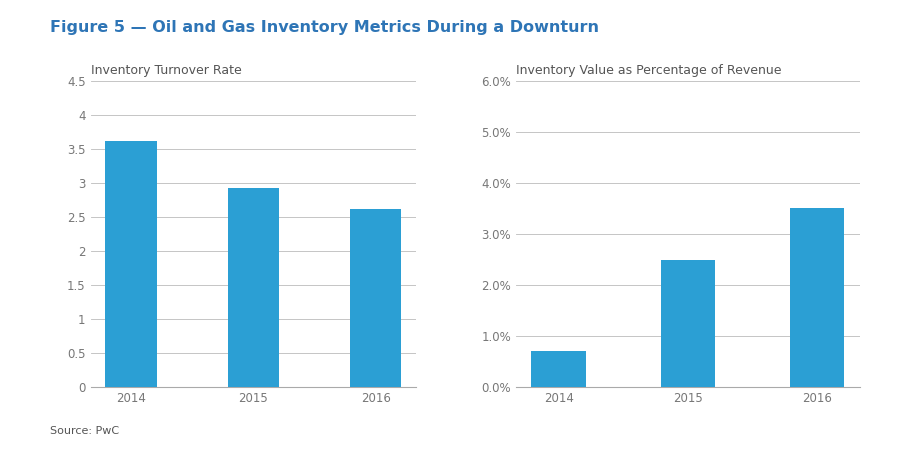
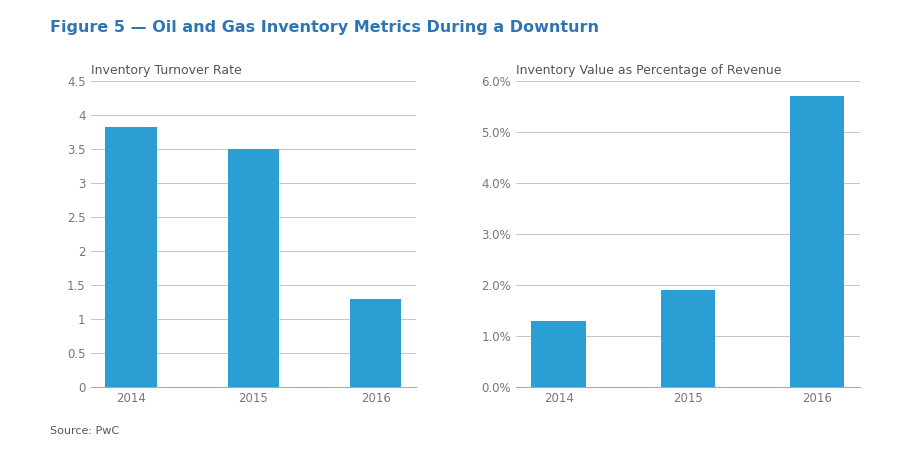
Inventory Turnover Rate/2014: 3.62 -> 3.83
Inventory Turnover Rate/2015: 2.92 -> 3.50
Inventory Turnover Rate/2016: 2.62 -> 1.30
Inventory Value as Percentage of Revenue/2014: 0.7% -> 1.3%
Inventory Value as Percentage of Revenue/2015: 2.5% -> 1.9%
Inventory Value as Percentage of Revenue/2016: 3.5% -> 5.7%
